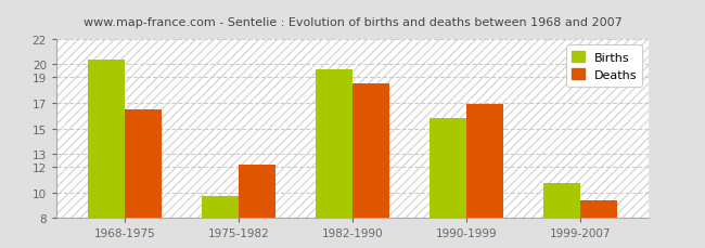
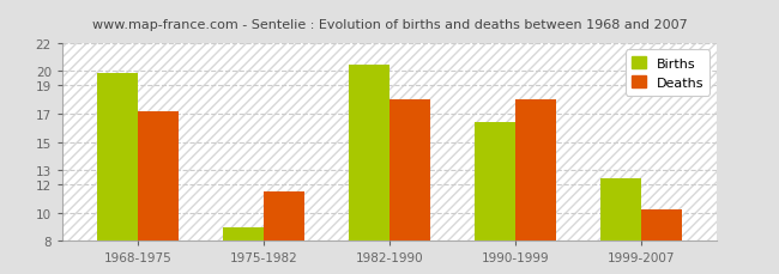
Births/1968-1975: 20.4 -> 19.9
Deaths/1968-1975: 16.5 -> 17.2
Births/1975-1982: 9.7 -> 9.0
Deaths/1975-1982: 12.2 -> 11.5
Births/1982-1990: 19.6 -> 20.5
Deaths/1982-1990: 18.5 -> 18.0
Births/1990-1999: 15.8 -> 16.4
Deaths/1990-1999: 16.9 -> 18.0
Births/1999-2007: 10.7 -> 12.4
Deaths/1999-2007: 9.4 -> 10.2
